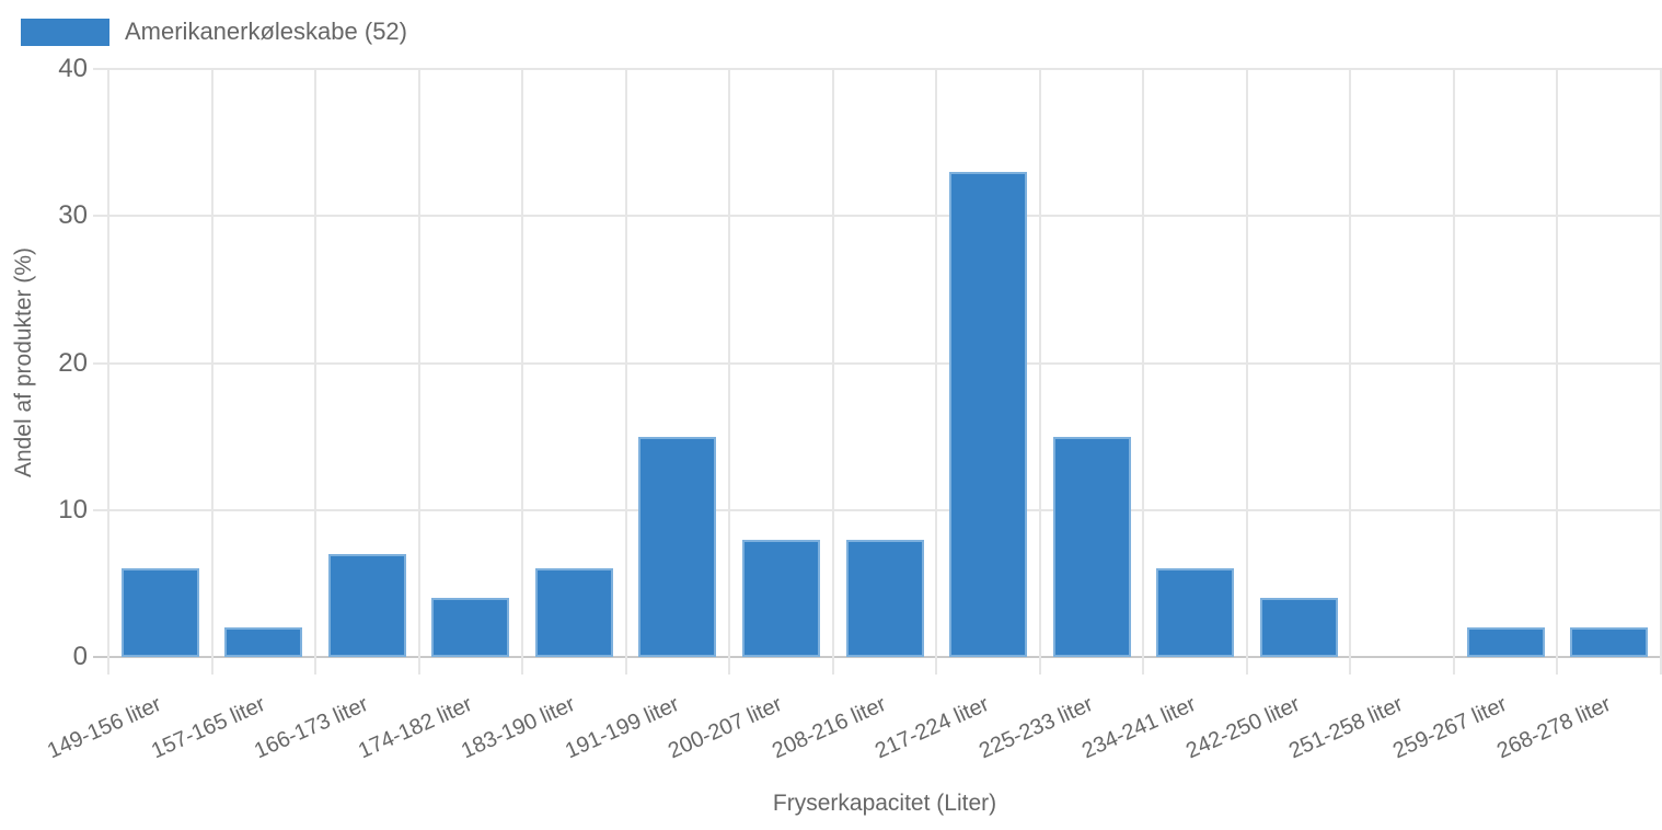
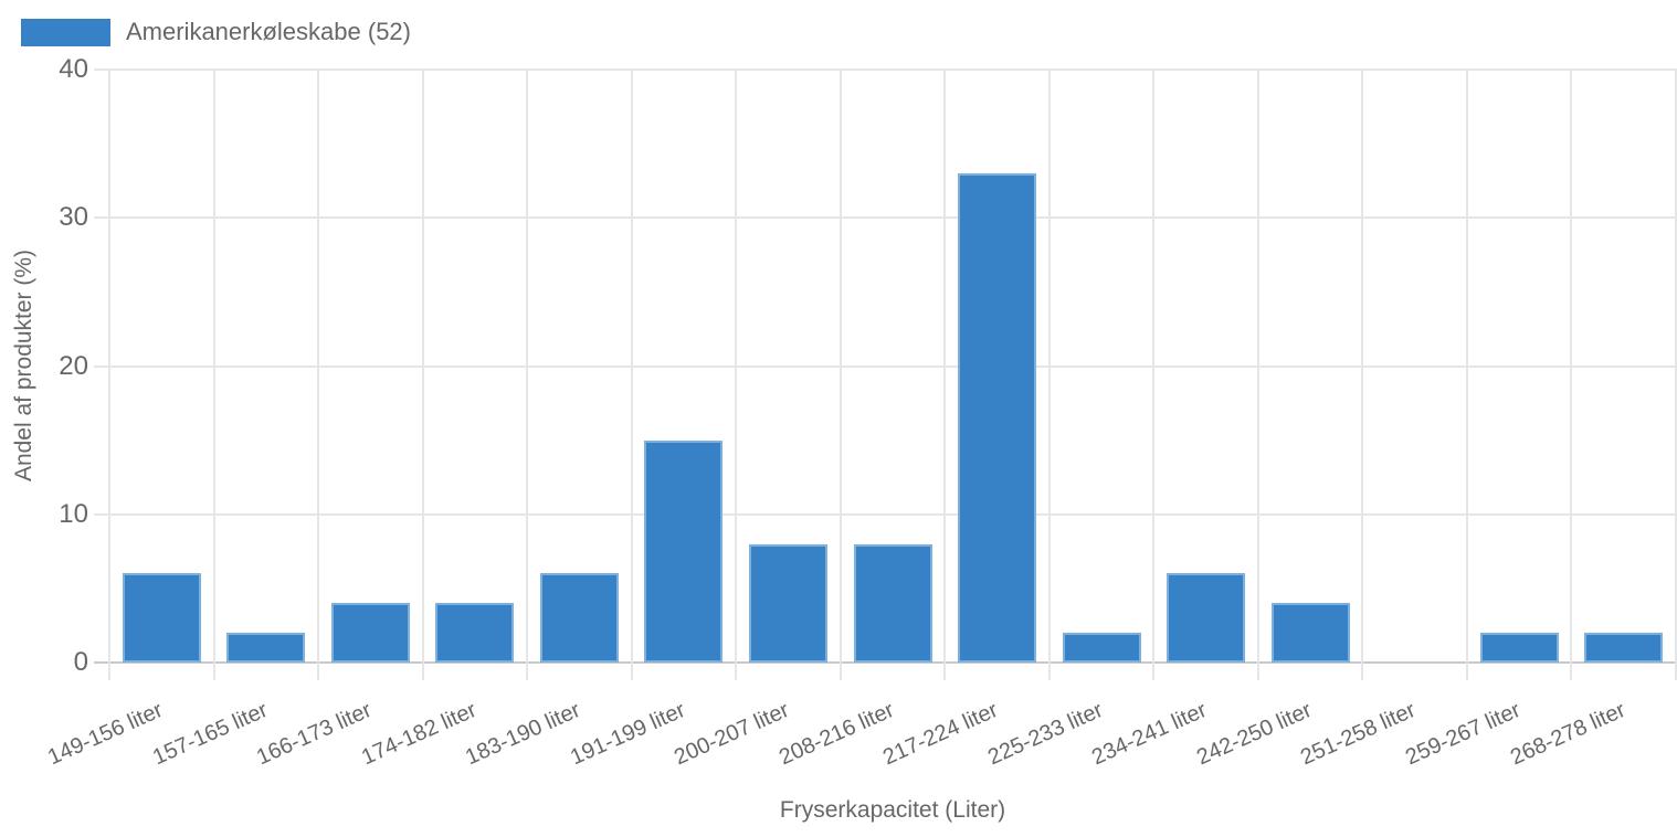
166-173 liter: 7 -> 4
225-233 liter: 15 -> 2
